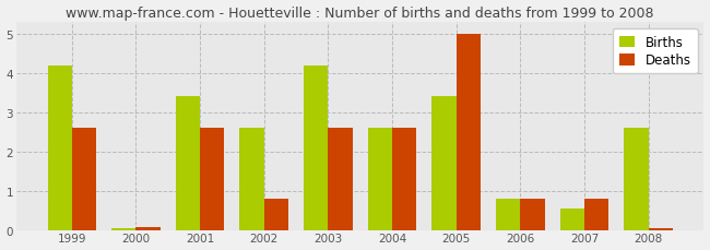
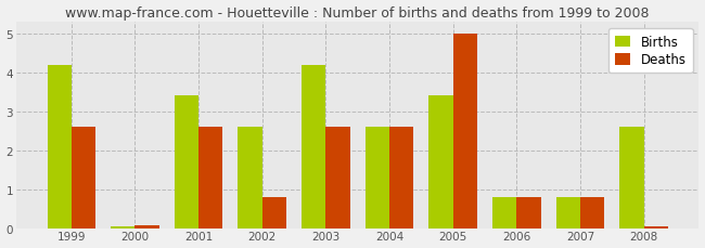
Births/2007: 0.55 -> 0.80
